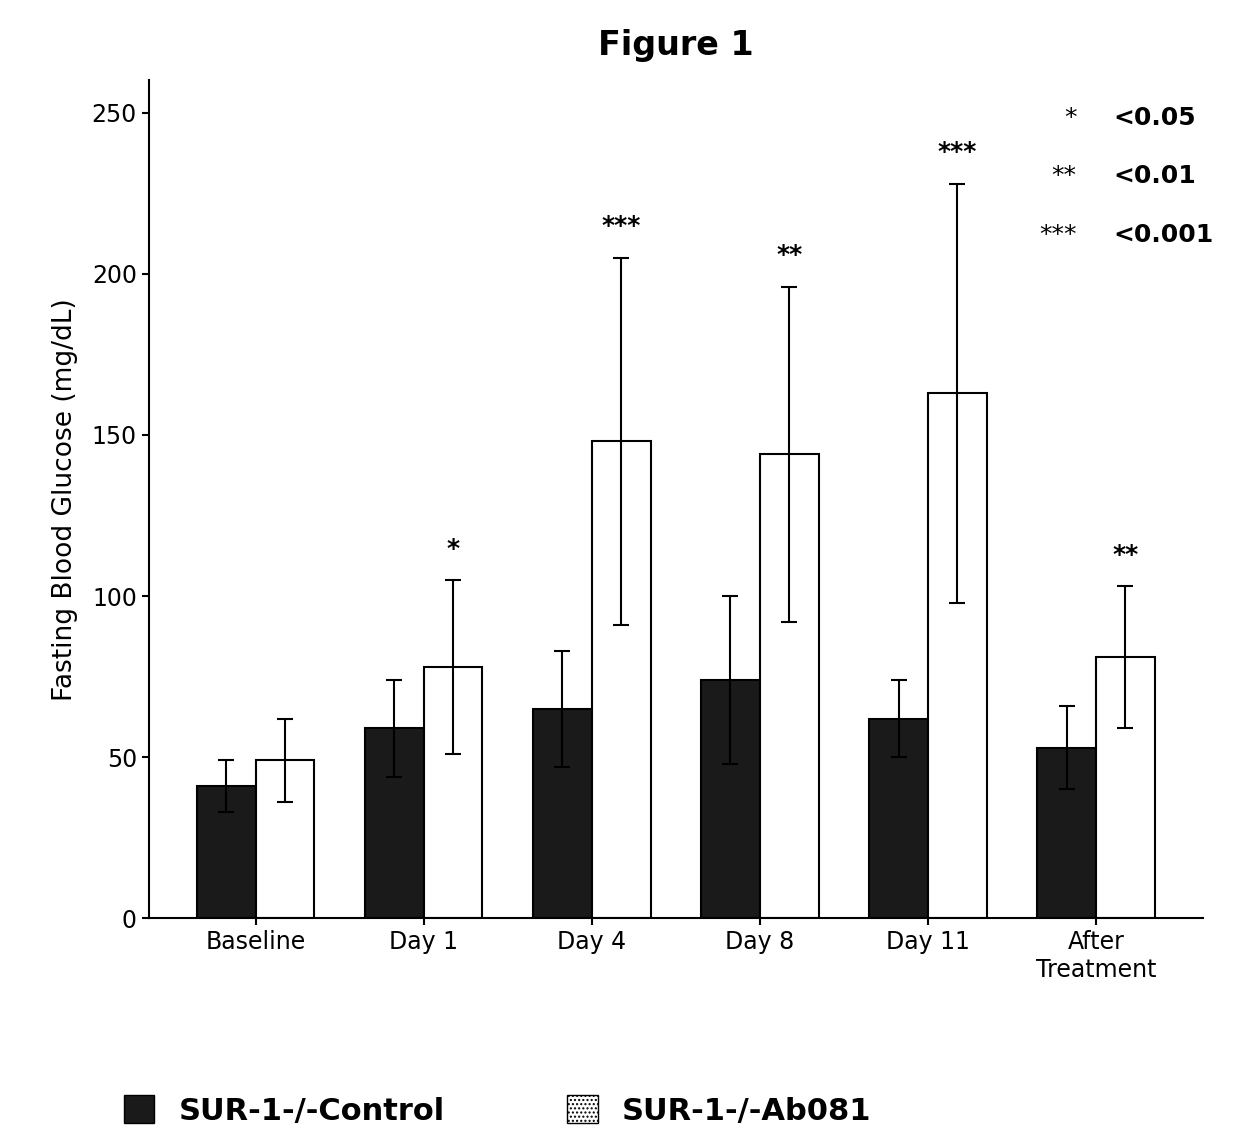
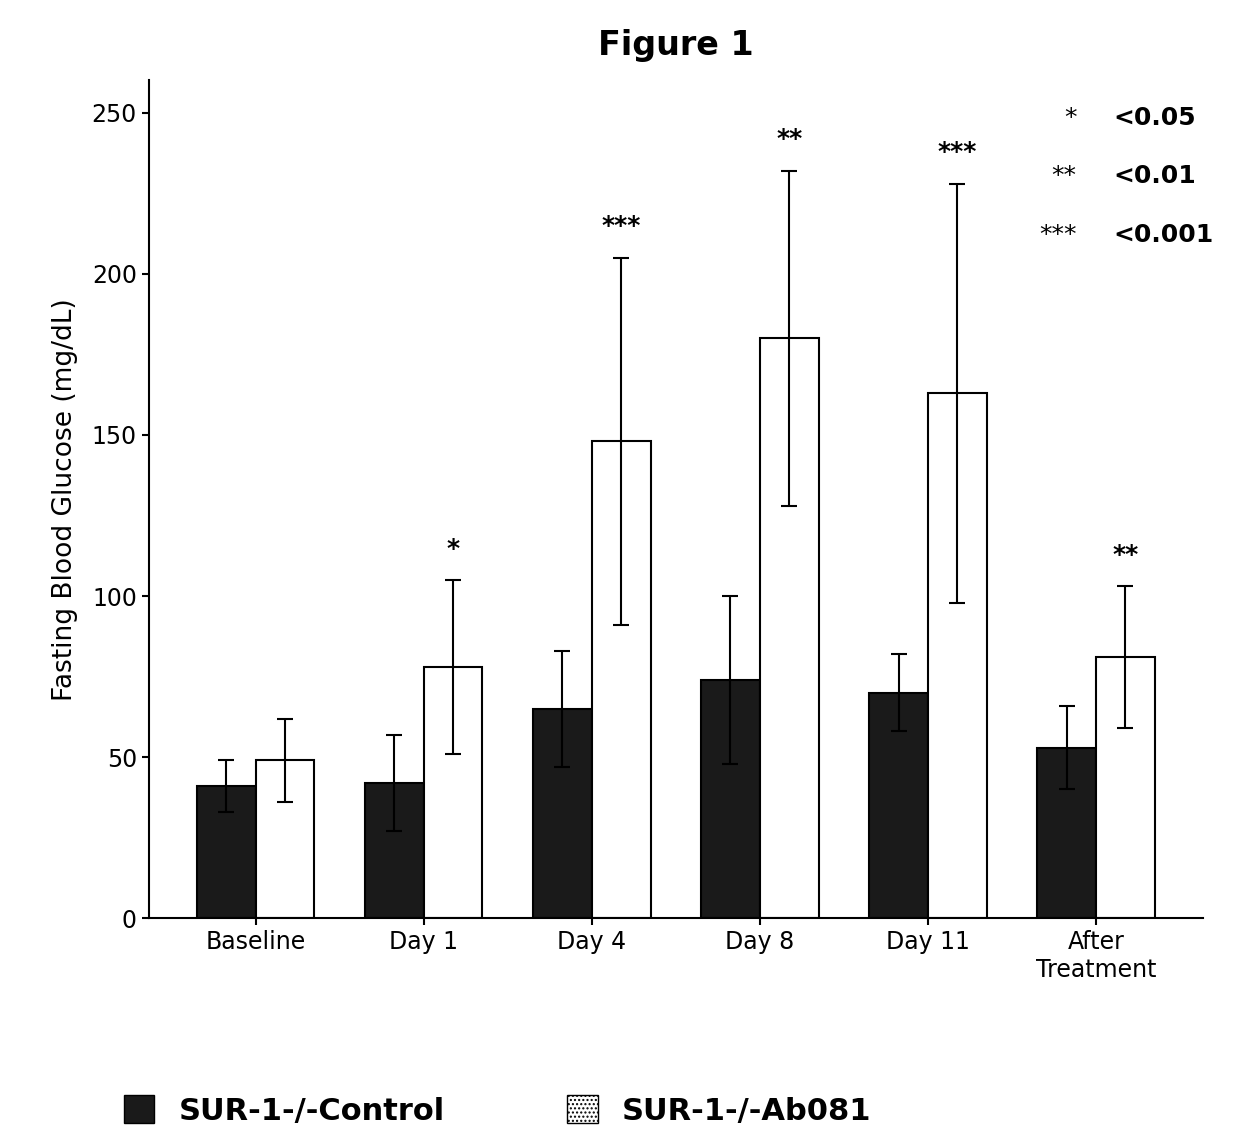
SUR-1-/-Control/Day 1: 59 -> 42
SUR-1-/-Ab081/Day 8: 144 -> 180
SUR-1-/-Control/Day 11: 62 -> 70
